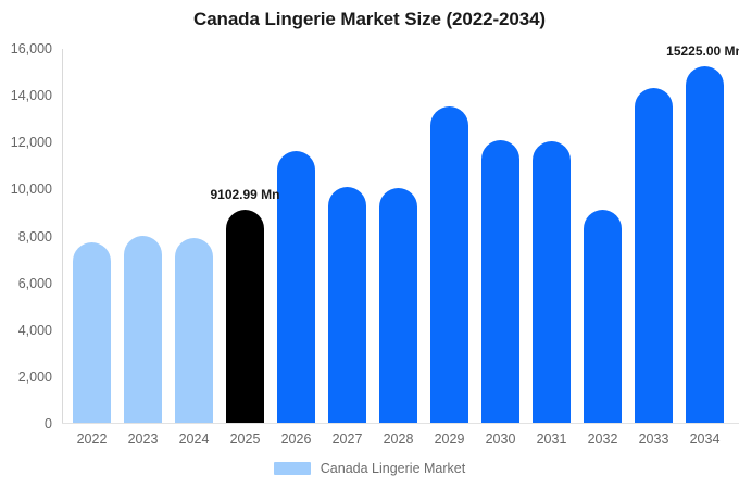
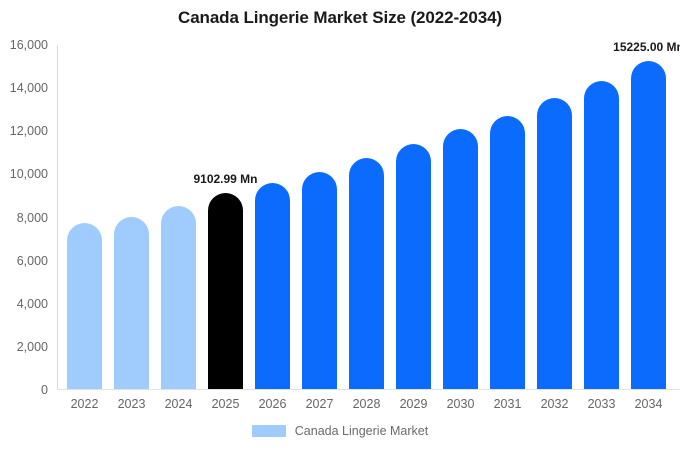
2024: 7900 -> 8500
2026: 11600 -> 9600
2028: 10000 -> 10700
2029: 13500 -> 11400
2031: 12000 -> 12600
2032: 9100 -> 13500
